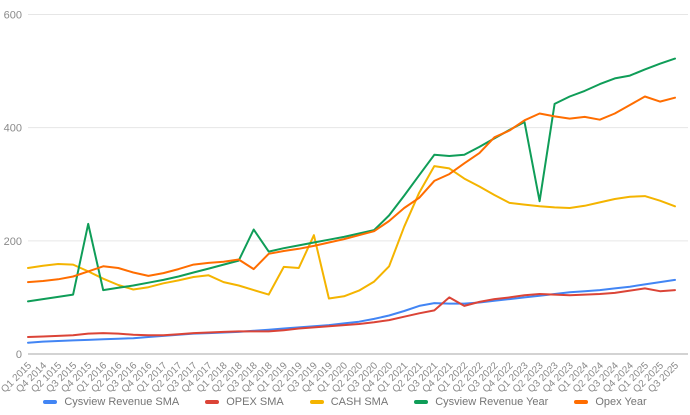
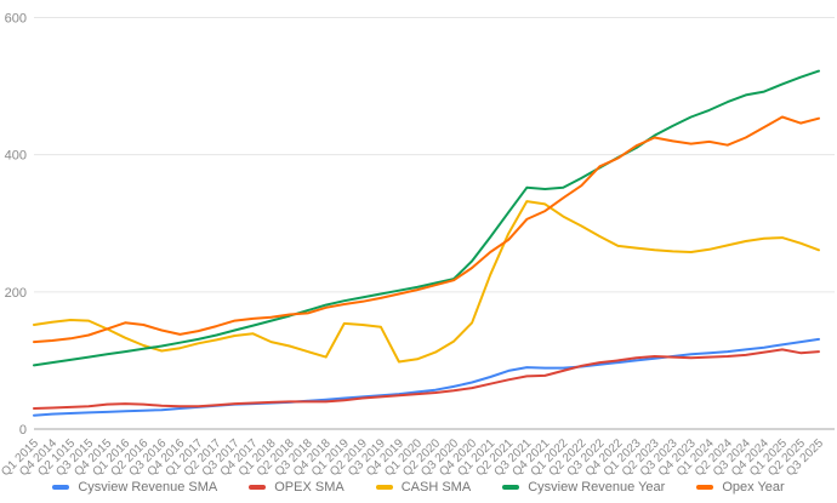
Cysview Revenue Year/Q4 2015: 230 -> 110
Cysview Revenue Year/Q3 2018: 220 -> 170
Opex Year/Q3 2018: 150 -> 170
CASH SMA/Q3 2019: 210 -> 150
OPEX SMA/Q4 2021: 100 -> 80
Cysview Revenue Year/Q2 2023: 270 -> 430
